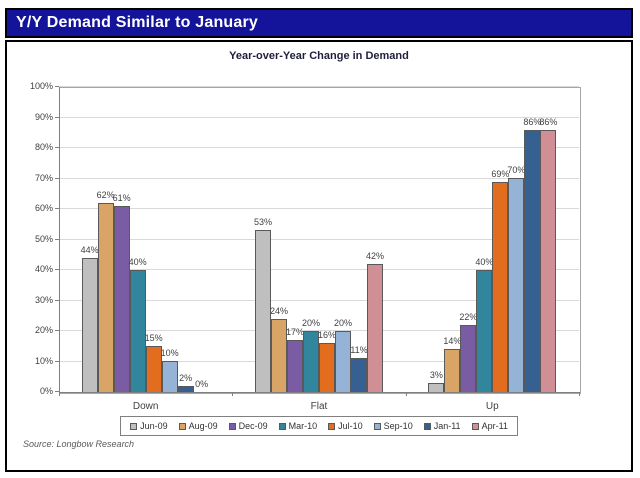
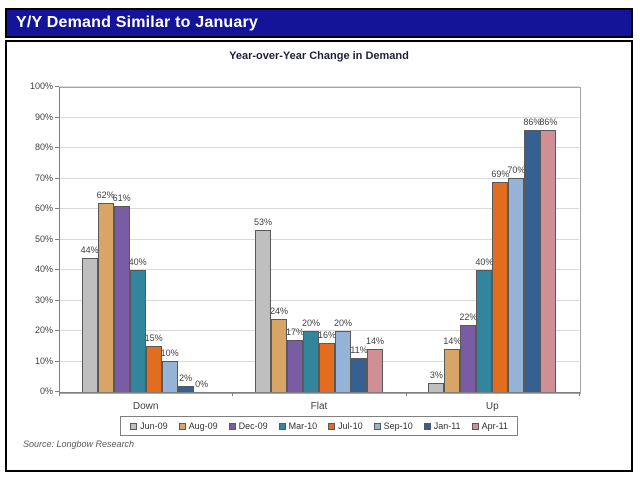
Apr-11/Flat: 42% -> 14%
